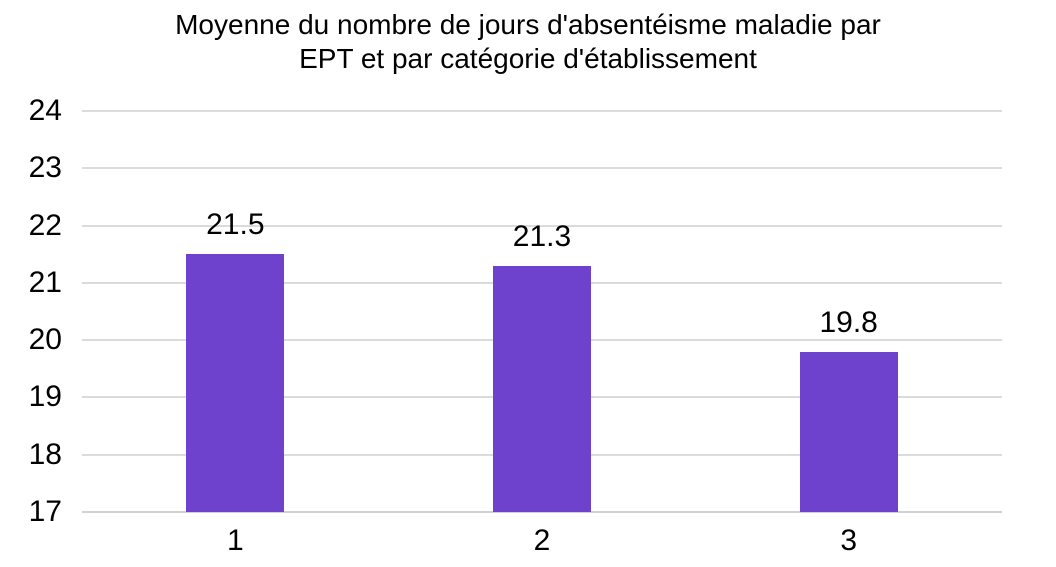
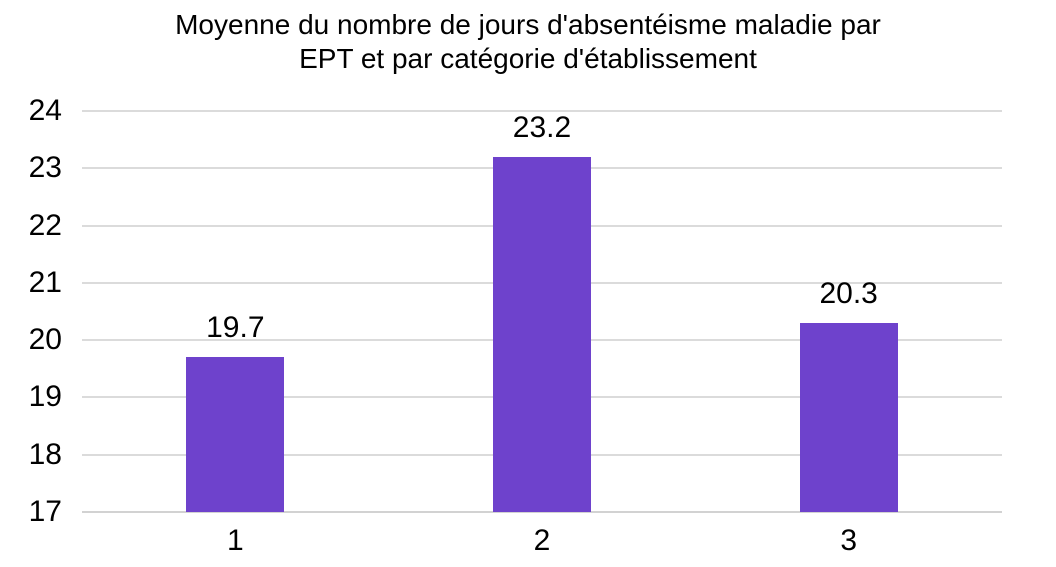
1: 21.5 -> 19.7
2: 21.3 -> 23.2
3: 19.8 -> 20.3
